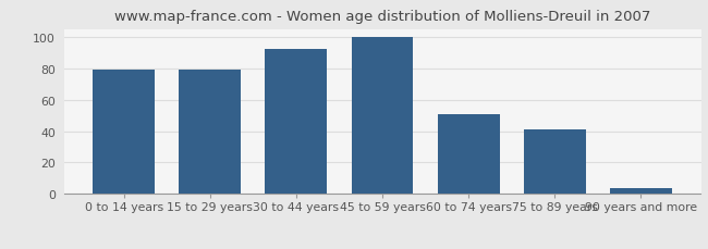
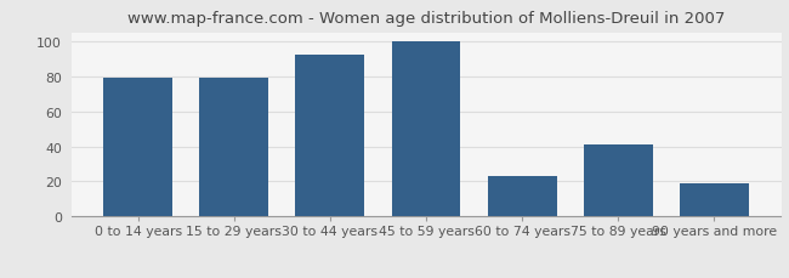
60 to 74 years: 51 -> 23
90 years and more: 4 -> 19
